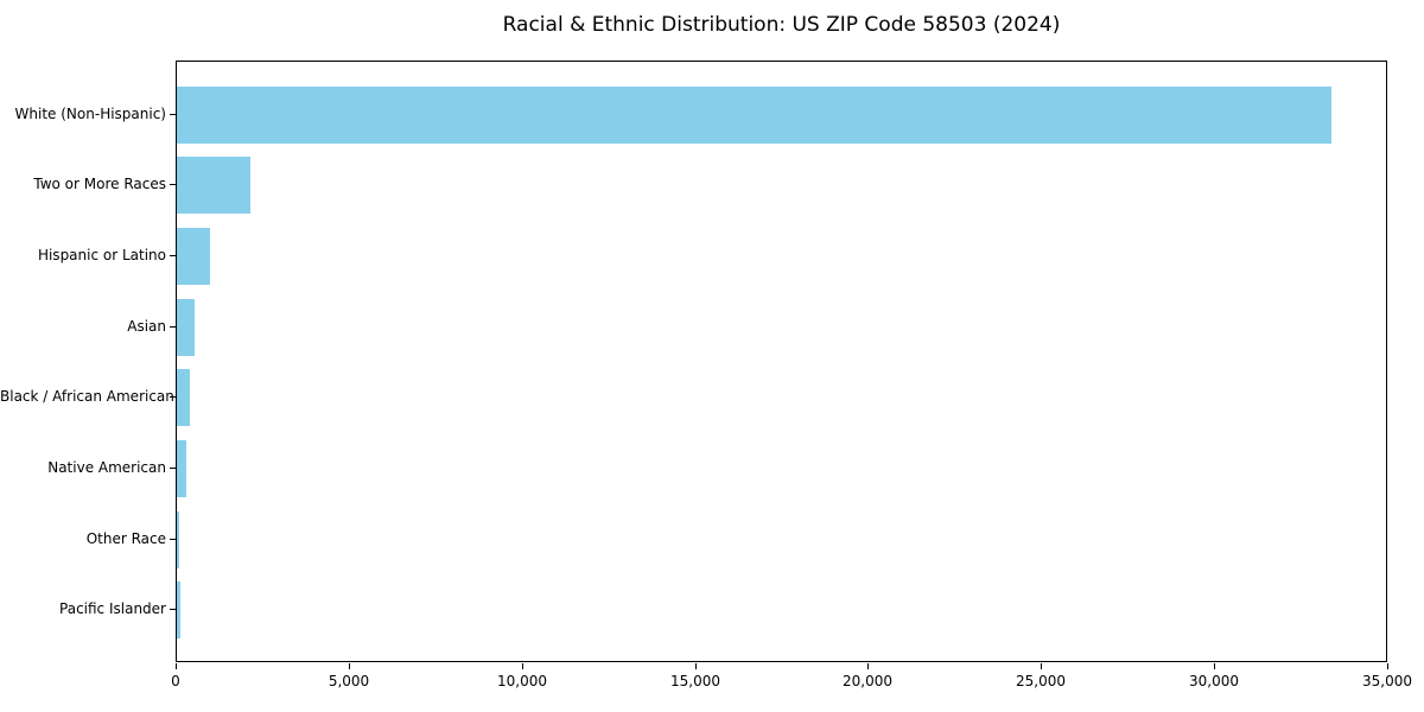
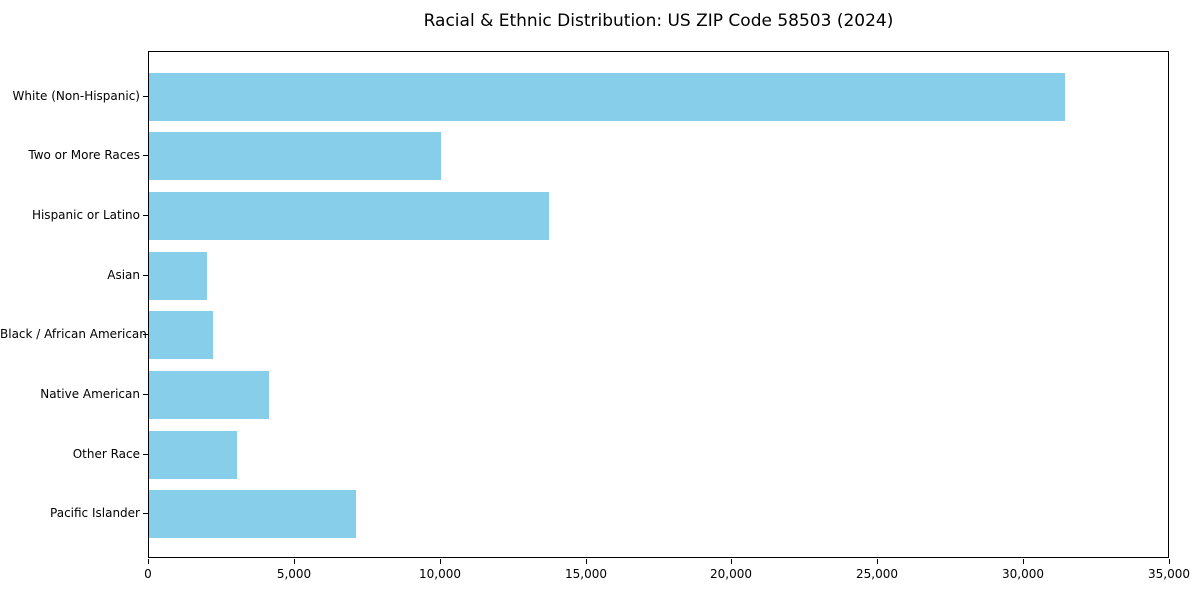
White (Non-Hispanic): 33400 -> 31400
Two or More Races: 2100 -> 10000
Hispanic or Latino: 1000 -> 13700
Asian: 500 -> 2000
Black / African American: 400 -> 2200
Native American: 300 -> 4100
Other Race: 100 -> 3000
Pacific Islander: 100 -> 7100
